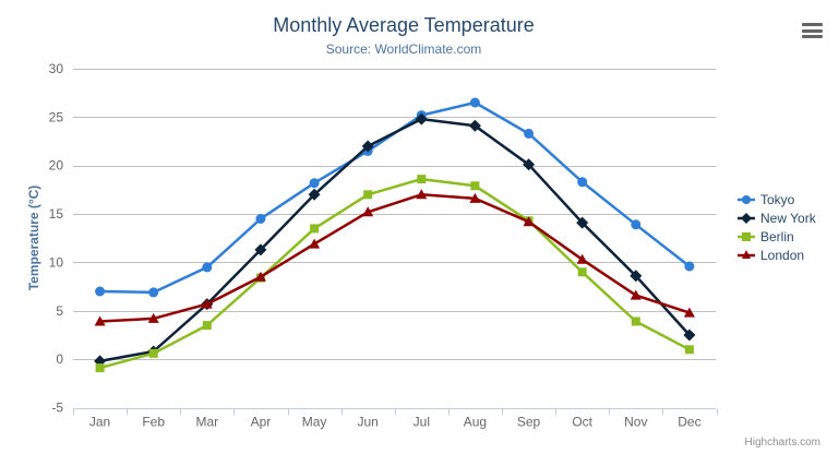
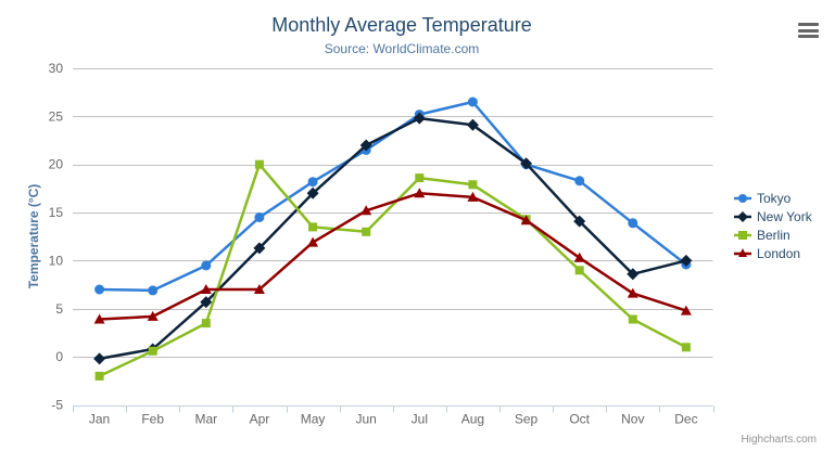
Berlin/Jan: -1 -> -2
London/Mar: 6 -> 7
Berlin/Apr: 8 -> 20
London/Apr: 8 -> 7
Berlin/Jun: 17 -> 13
Tokyo/Sep: 23 -> 20
New York/Dec: 2 -> 10
